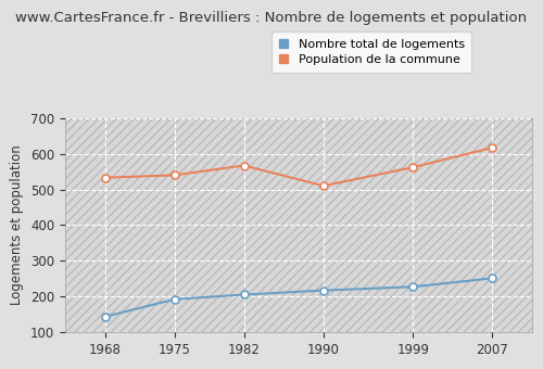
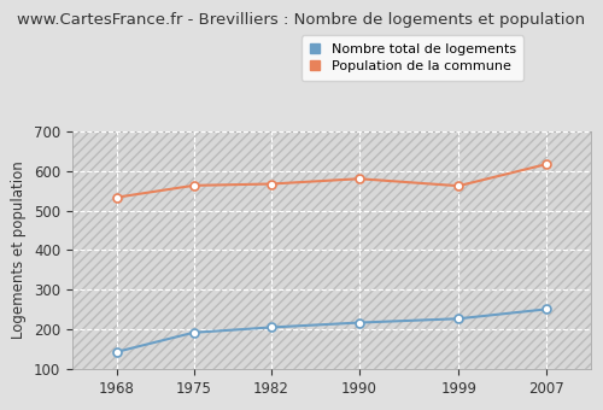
Population de la commune/1975: 540 -> 563
Population de la commune/1990: 510 -> 580
